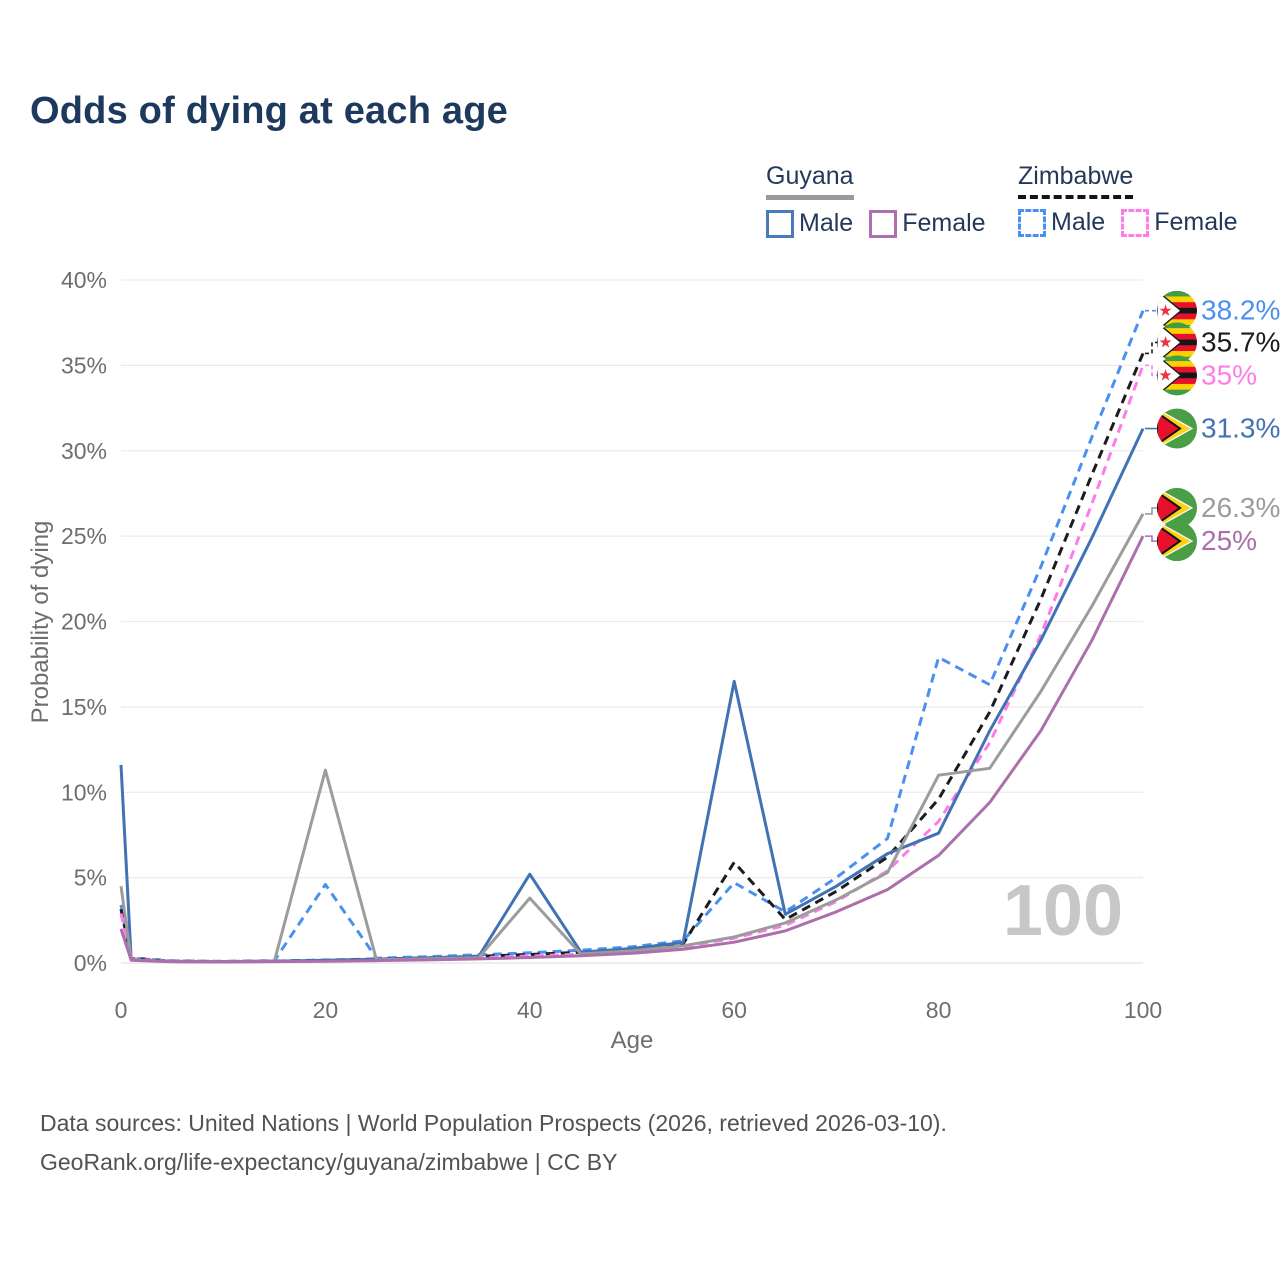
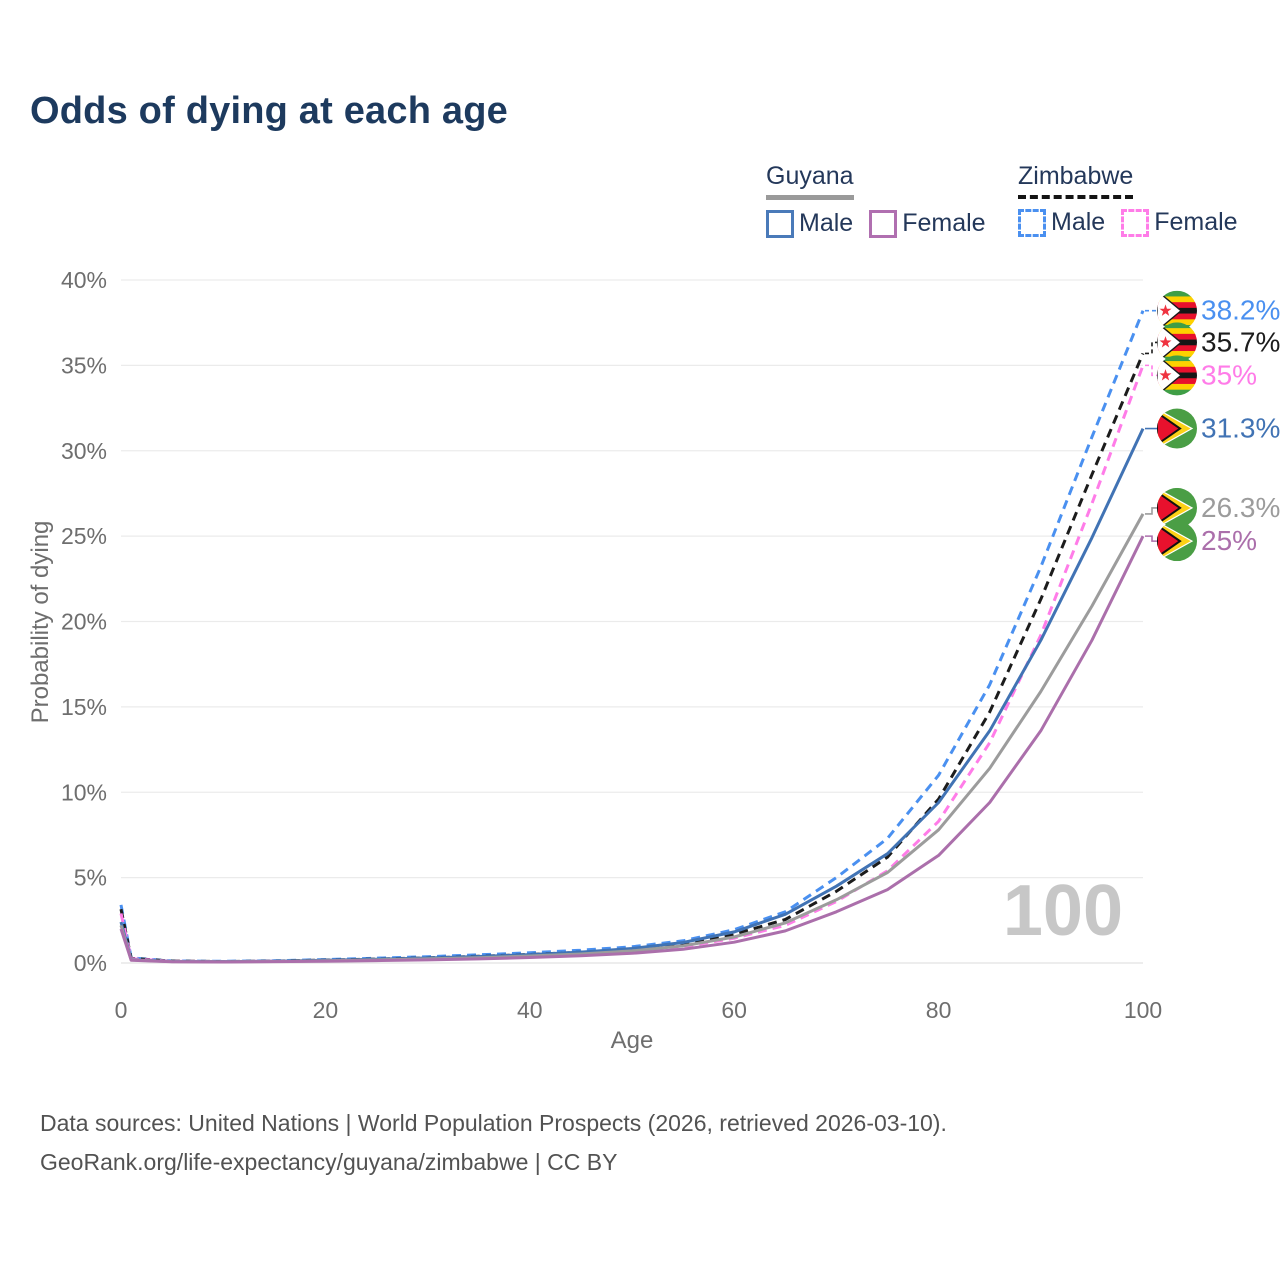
Guyana Male/0: 11.6% -> 2.4%
Guyana/0: 4.5% -> 2.2%
Zimbabwe Male/20: 4.6% -> 0.2%
Guyana/20: 11.3% -> 0.1%
Guyana Male/40: 5.2% -> 0.5%
Guyana/40: 3.8% -> 0.4%
Zimbabwe Male/60: 4.7% -> 1.9%
Zimbabwe/60: 5.9% -> 1.7%
Guyana Male/60: 16.5% -> 1.8%
Zimbabwe Male/80: 17.9% -> 11.0%
Guyana Male/80: 7.6% -> 9.4%
Guyana/80: 11.0% -> 7.8%
